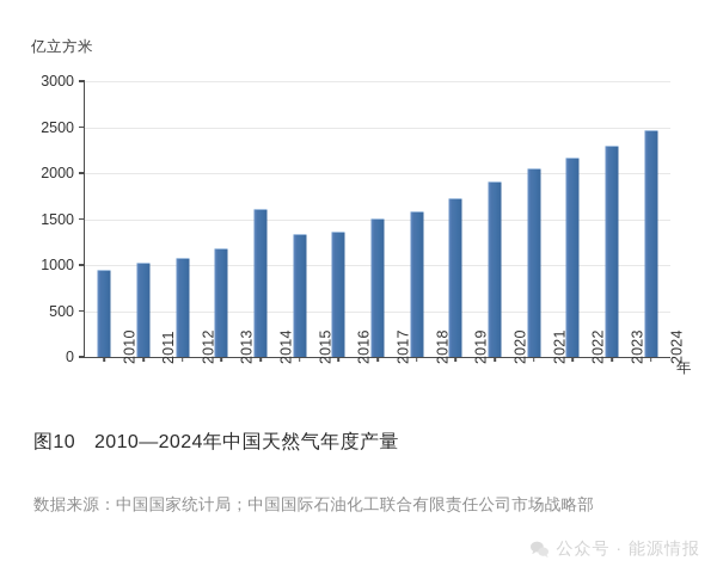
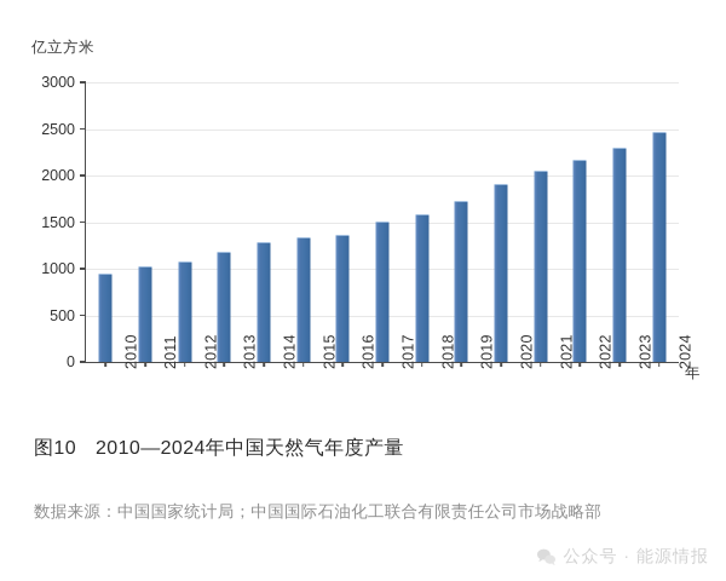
2014: 1600 -> 1300
